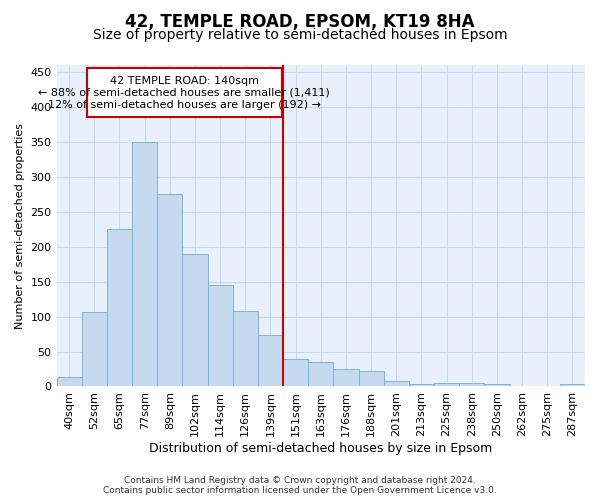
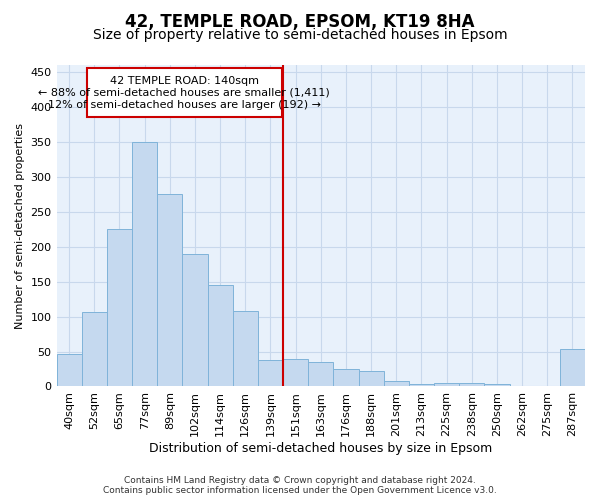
40sqm: 13 -> 46
139sqm: 73 -> 38
287sqm: 3 -> 54
